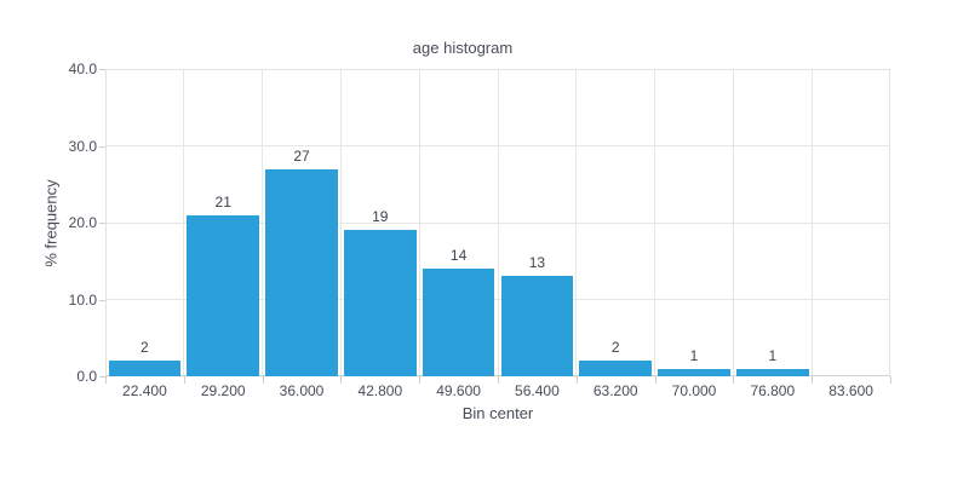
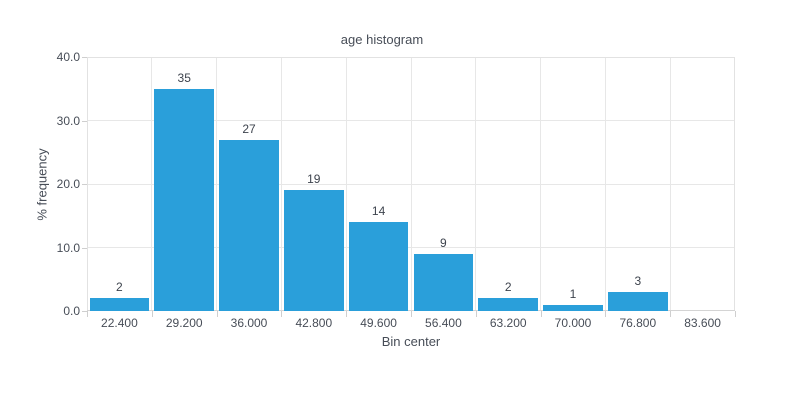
29.200: 21 -> 35
56.400: 13 -> 9
76.800: 1 -> 3
